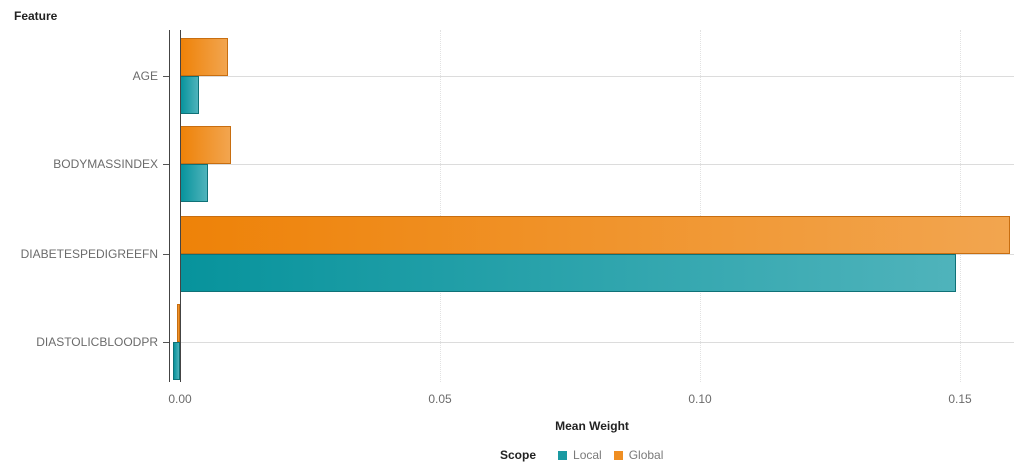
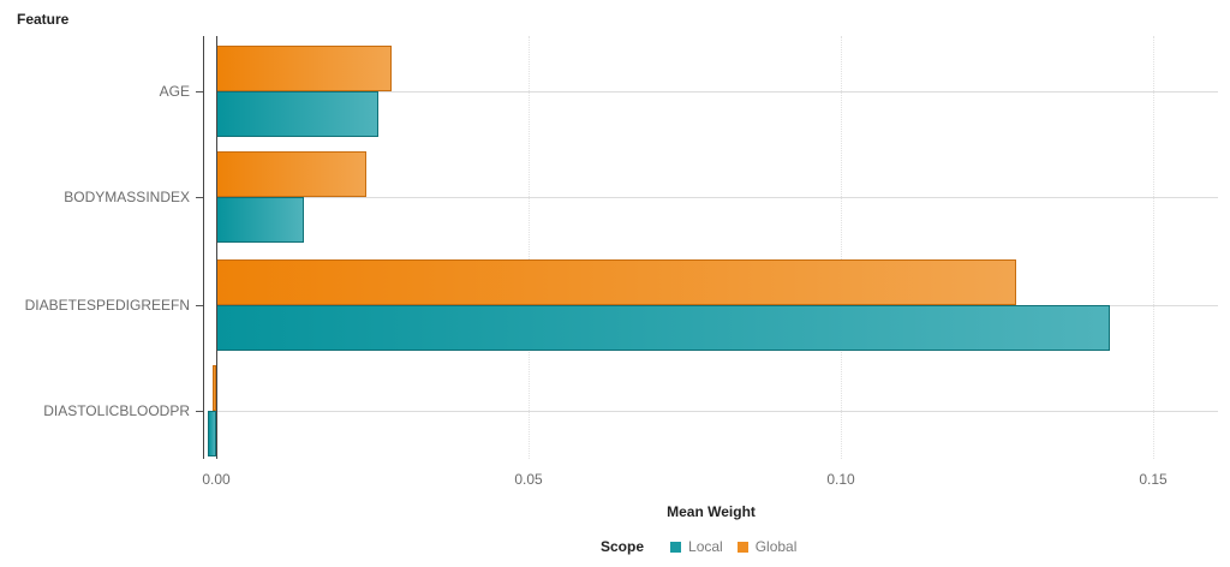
Global/AGE: 0.009 -> 0.028
Local/AGE: 0.004 -> 0.026
Global/BODYMASSINDEX: 0.010 -> 0.024
Local/BODYMASSINDEX: 0.005 -> 0.014
Global/DIABETESPEDIGREEFN: 0.160 -> 0.128
Local/DIABETESPEDIGREEFN: 0.149 -> 0.143
